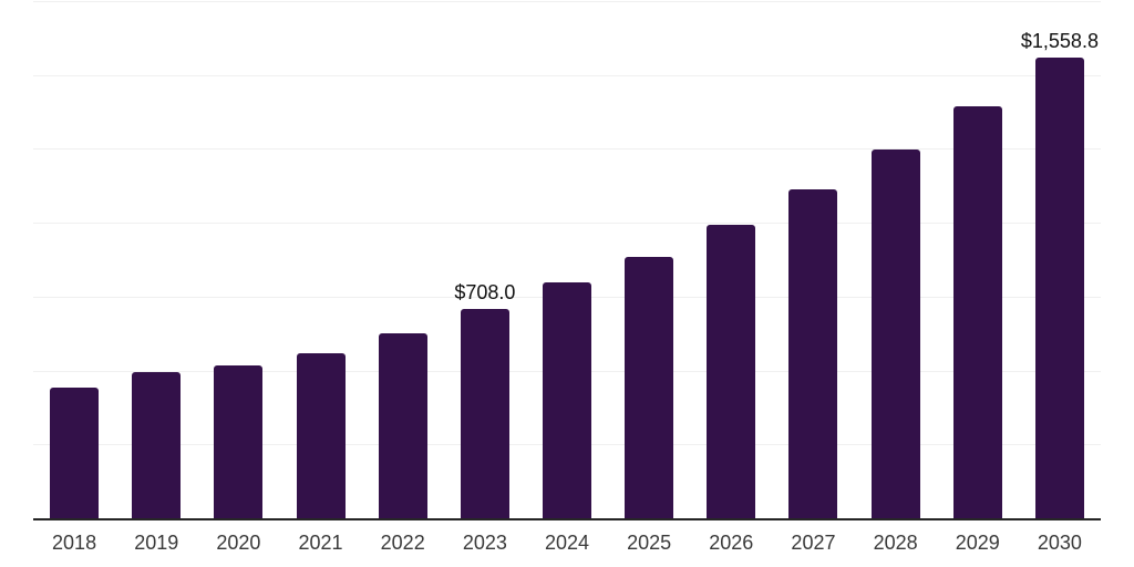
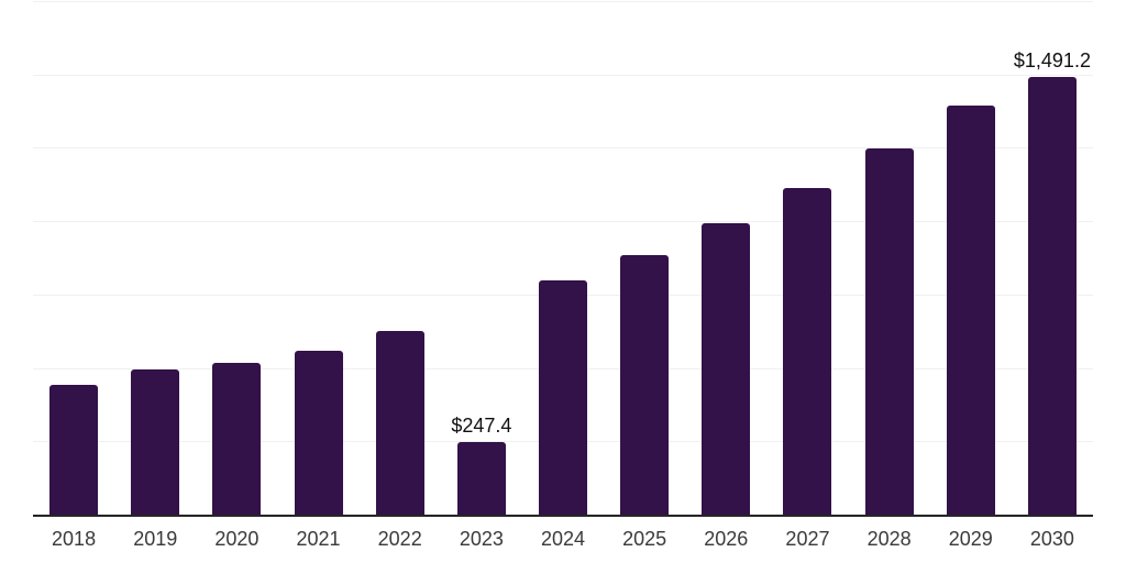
2023: $708.0 -> $247.4
2030: $1,558.8 -> $1,491.2
